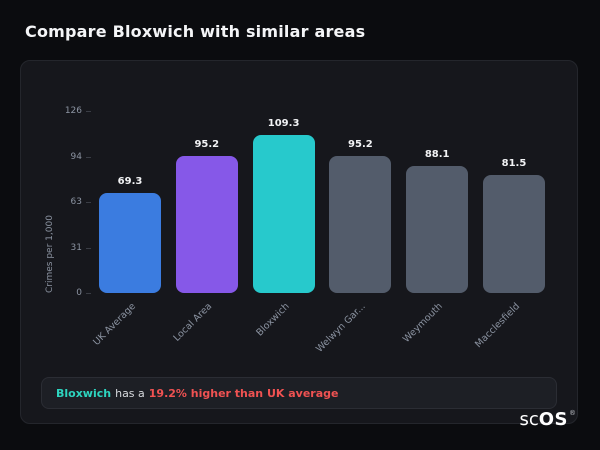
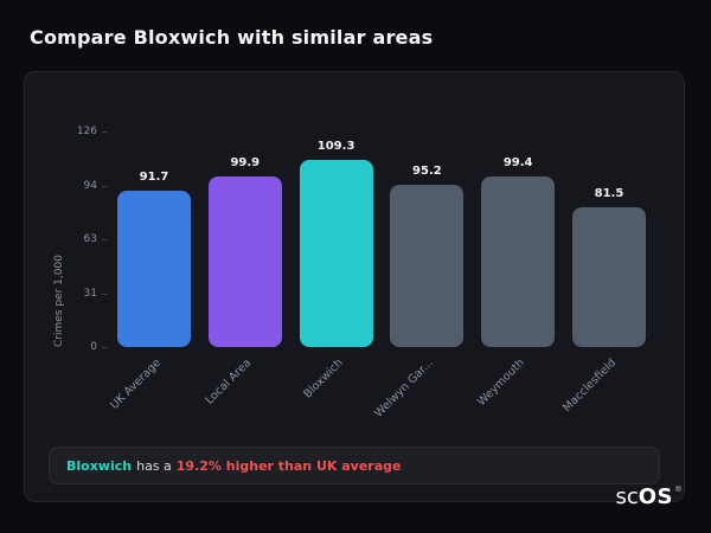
UK Average: 69.3 -> 91.7
Local Area: 95.2 -> 99.9
Weymouth: 88.1 -> 99.4
